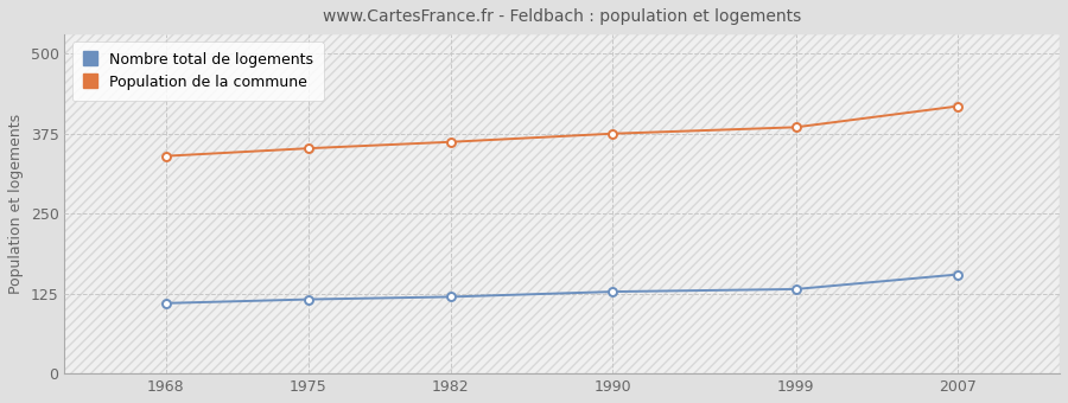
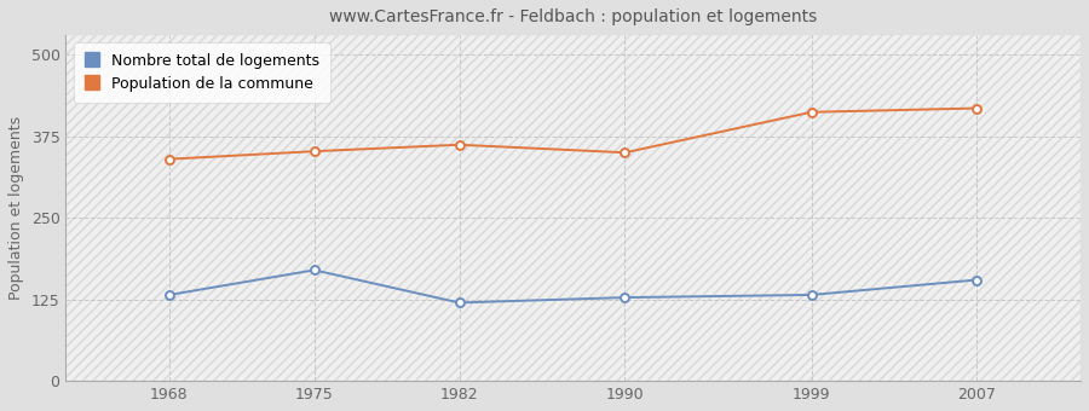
Nombre total de logements/1968: 110 -> 132
Nombre total de logements/1975: 116 -> 170
Population de la commune/1990: 375 -> 350
Population de la commune/1999: 385 -> 412
